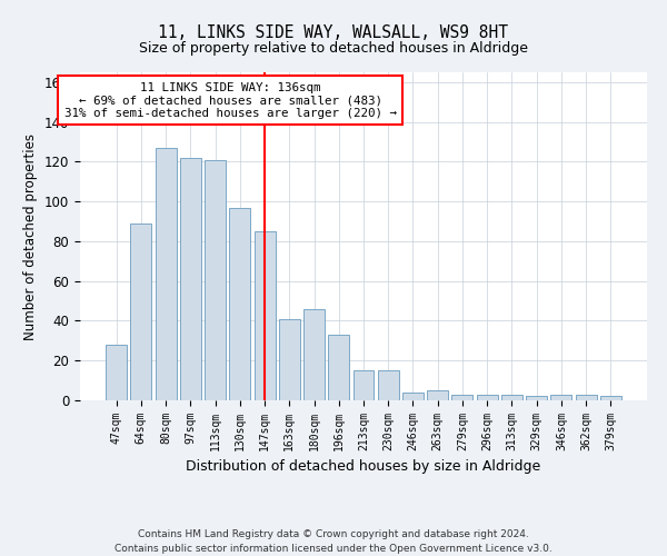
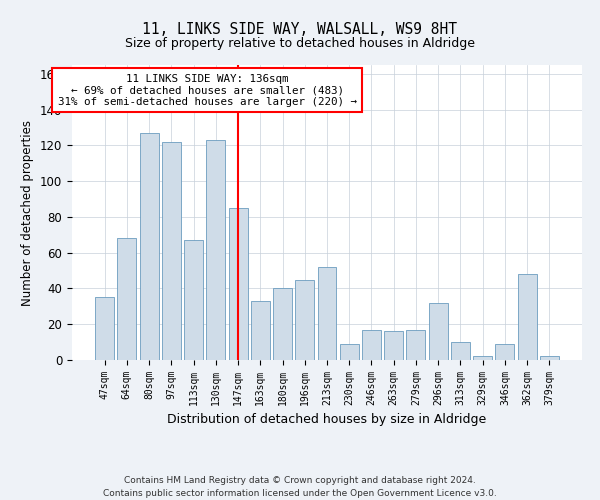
47sqm: 28 -> 35
64sqm: 89 -> 68
113sqm: 121 -> 67
130sqm: 97 -> 123
163sqm: 41 -> 33
180sqm: 46 -> 40
196sqm: 33 -> 45
213sqm: 15 -> 52
230sqm: 15 -> 9
246sqm: 4 -> 17
263sqm: 5 -> 16
279sqm: 3 -> 17
296sqm: 3 -> 32
313sqm: 3 -> 10
346sqm: 3 -> 9
362sqm: 3 -> 48
